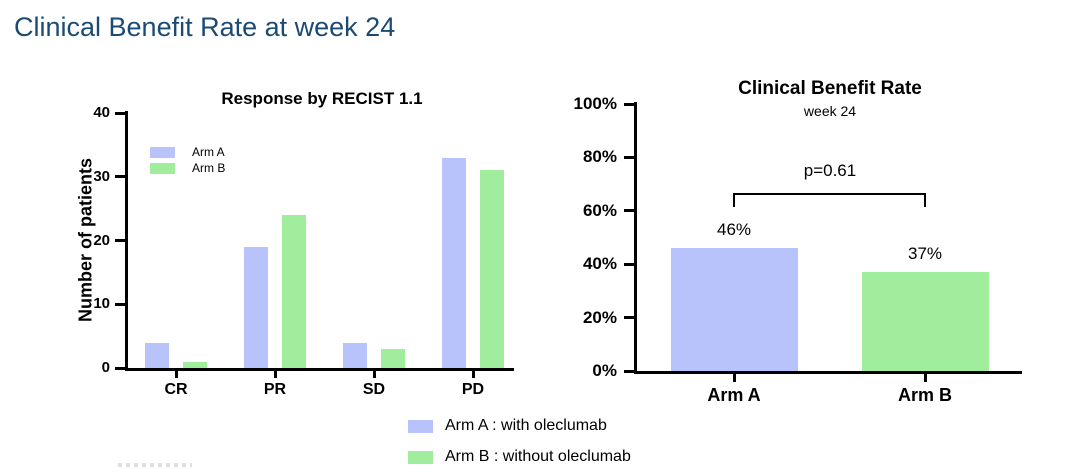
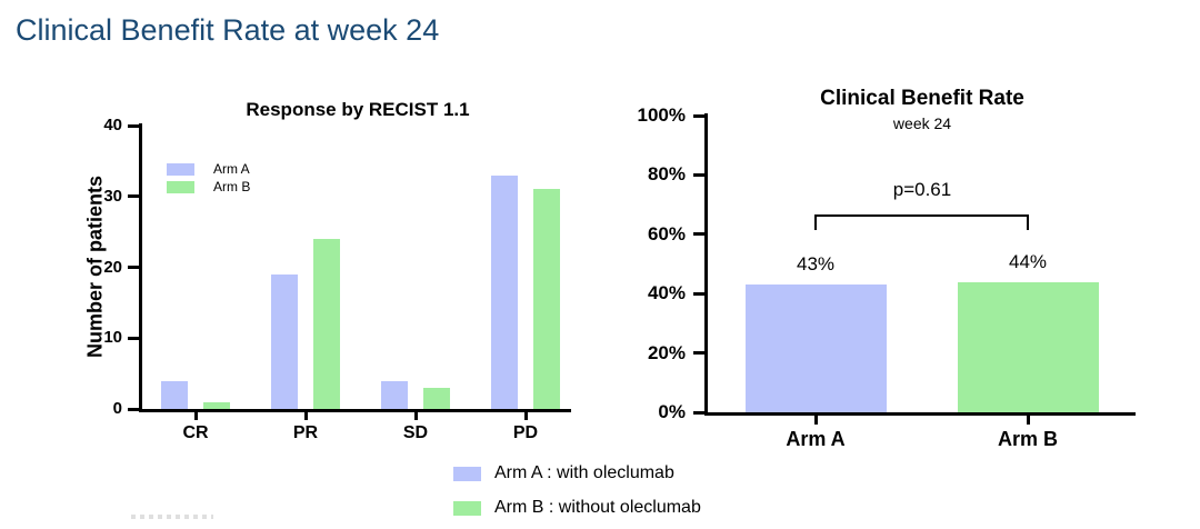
Clinical Benefit Rate/Arm A: 46% -> 43%
Clinical Benefit Rate/Arm B: 37% -> 44%
